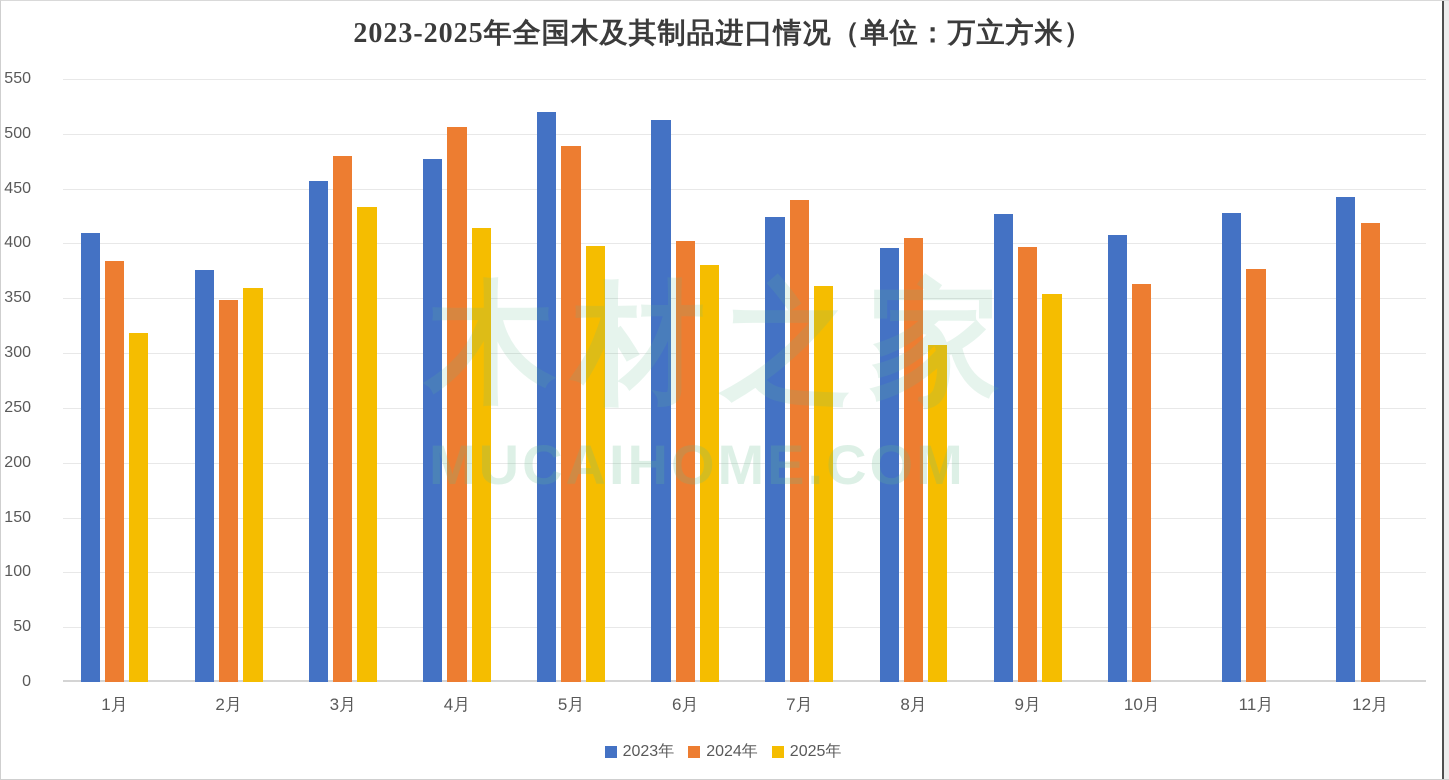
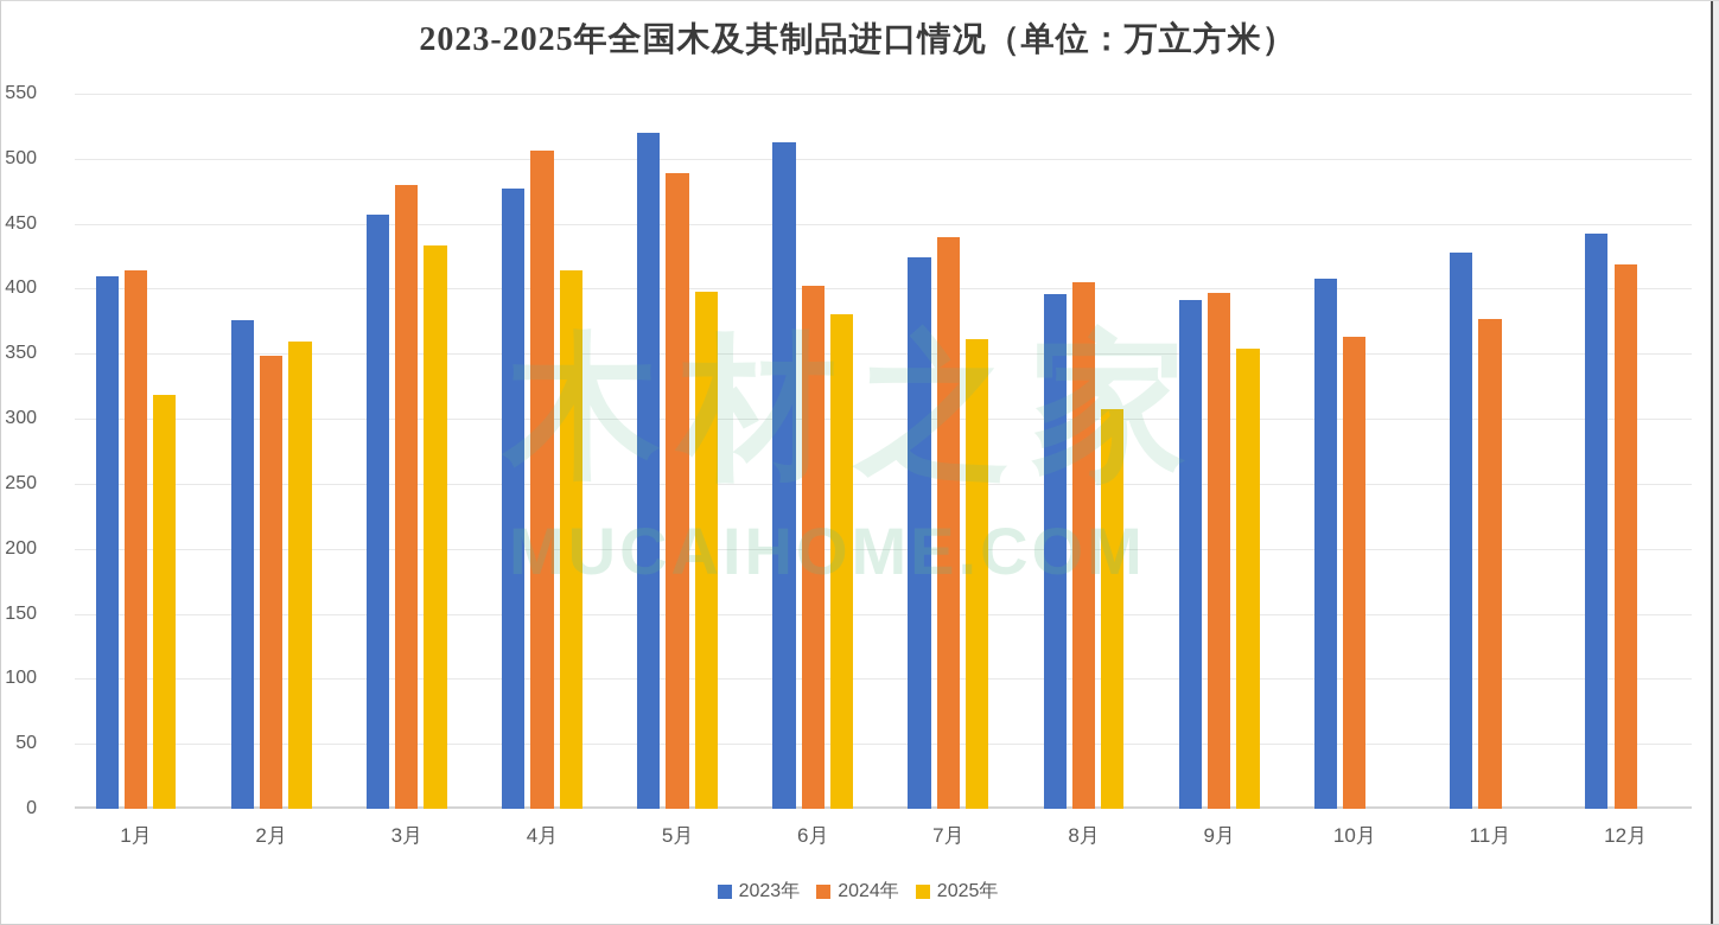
2024年/1月: 384 -> 414
2023年/9月: 427 -> 391
